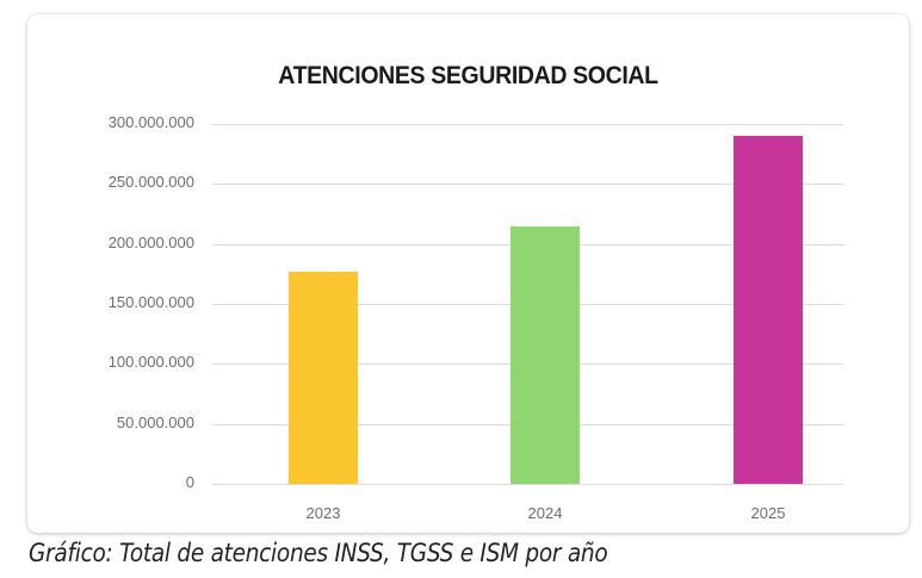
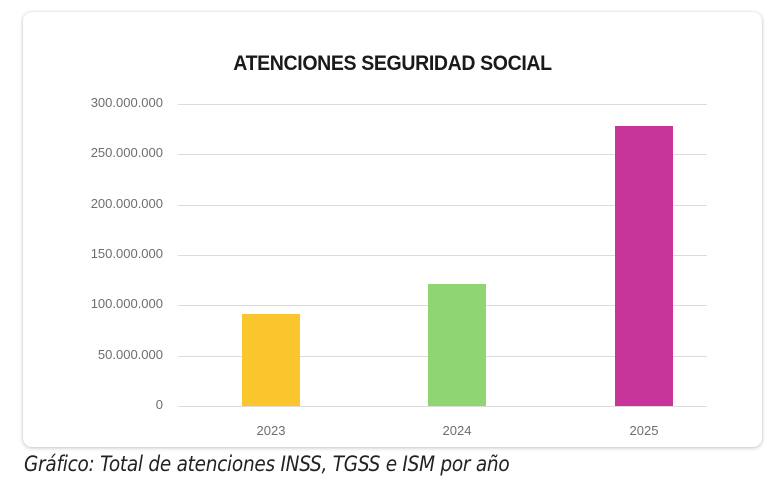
2023: 177000000 -> 91000000
2024: 215000000 -> 121000000
2025: 290000000 -> 278000000
